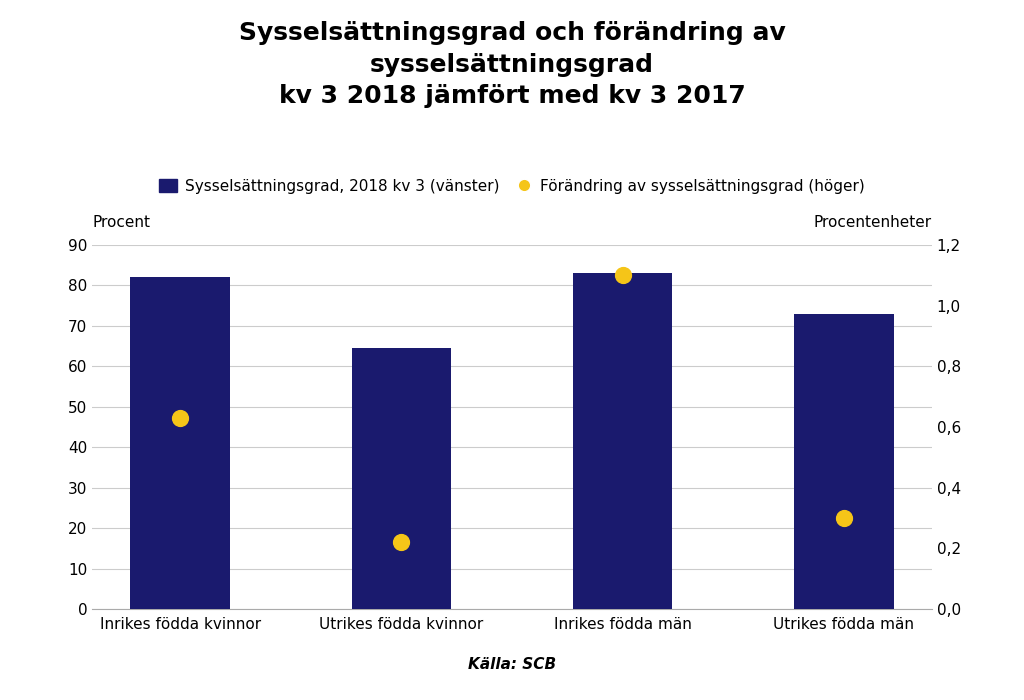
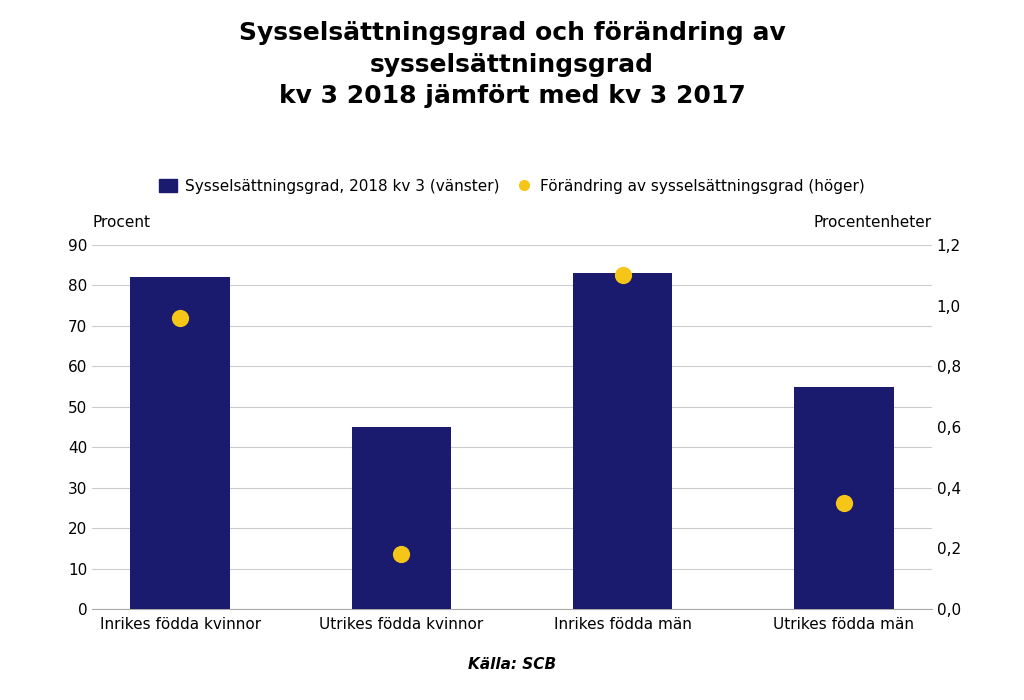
Förändring av sysselsättningsgrad (höger)/Inrikes födda kvinnor: 0,63 -> 0,96
Sysselsättningsgrad, 2018 kv 3 (vänster)/Utrikes födda kvinnor: 64.5 -> 45.0
Förändring av sysselsättningsgrad (höger)/Utrikes födda kvinnor: 0,22 -> 0,18
Sysselsättningsgrad, 2018 kv 3 (vänster)/Utrikes födda män: 73.0 -> 55.0
Förändring av sysselsättningsgrad (höger)/Utrikes födda män: 0,30 -> 0,35
